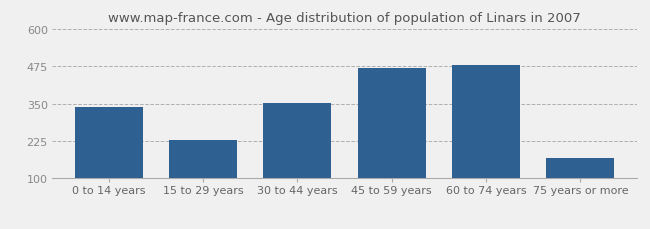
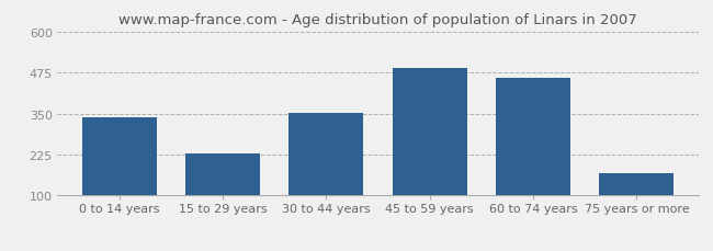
45 to 59 years: 470 -> 490
60 to 74 years: 480 -> 458
